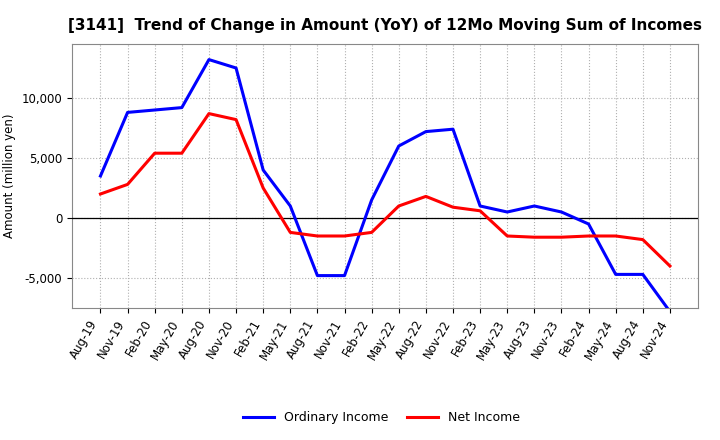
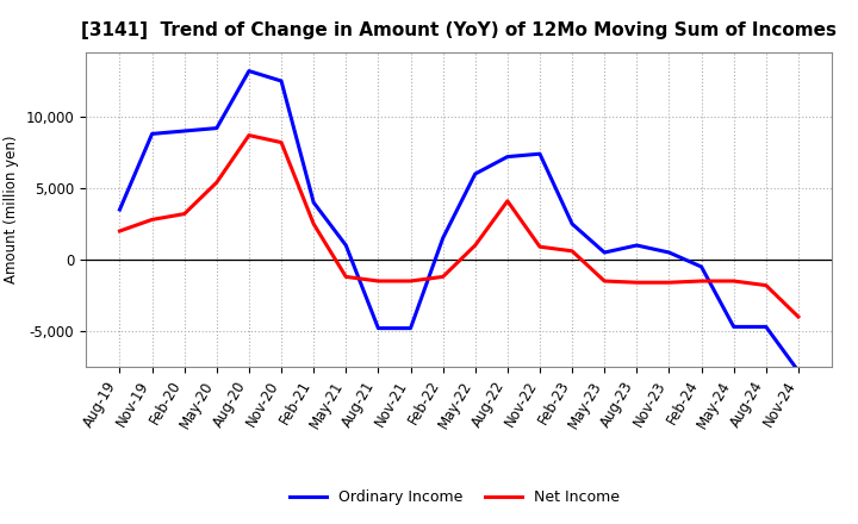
Net Income/Feb-20: 5,400 -> 3,200
Net Income/Aug-22: 1,800 -> 4,100
Ordinary Income/Feb-23: 1,000 -> 2,500
